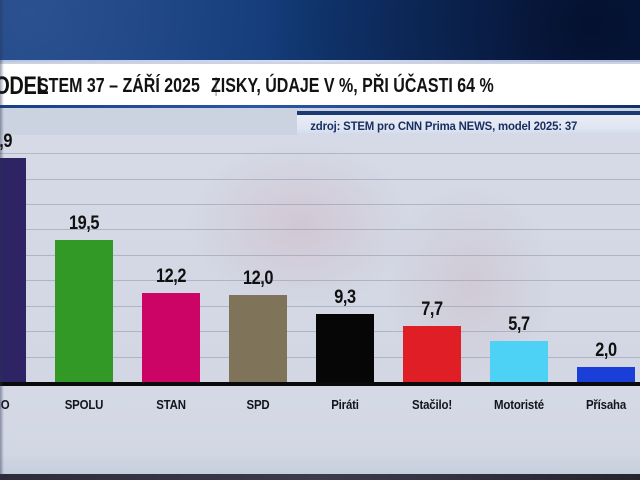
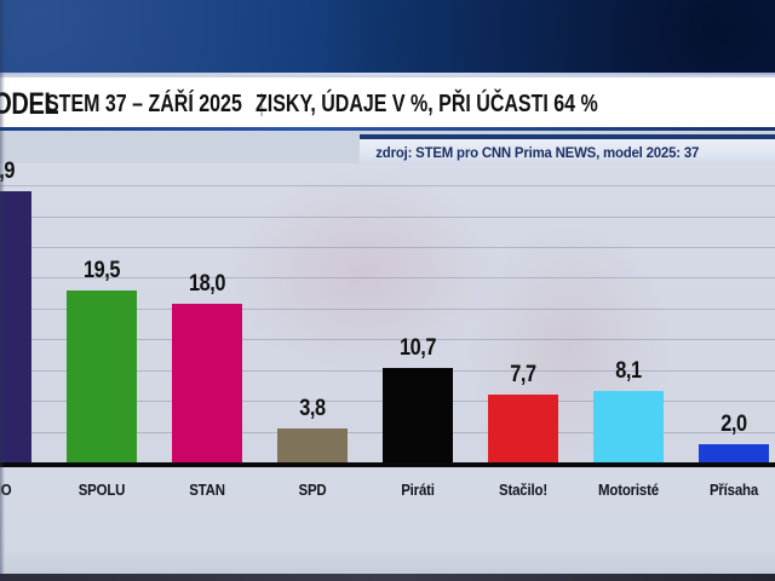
STAN: 12,2 -> 18,0
SPD: 12,0 -> 3,8
Piráti: 9,3 -> 10,7
Motoristé: 5,7 -> 8,1
